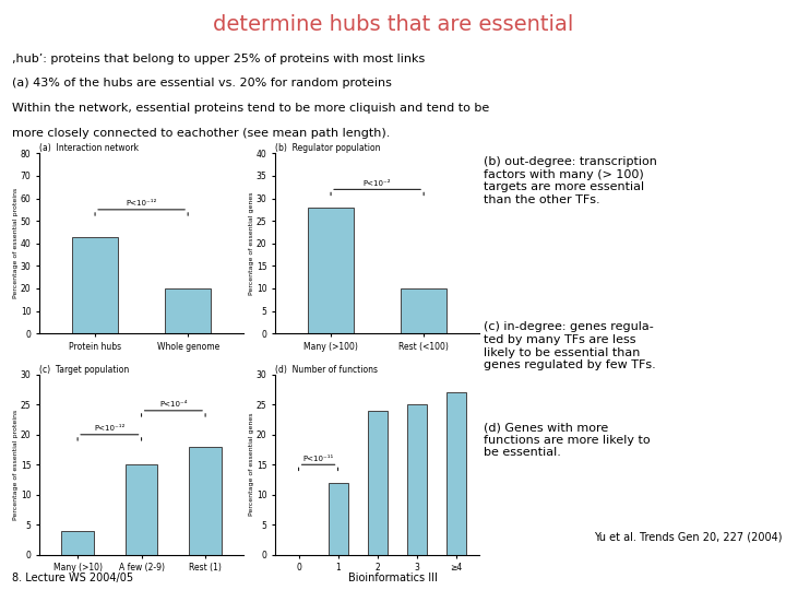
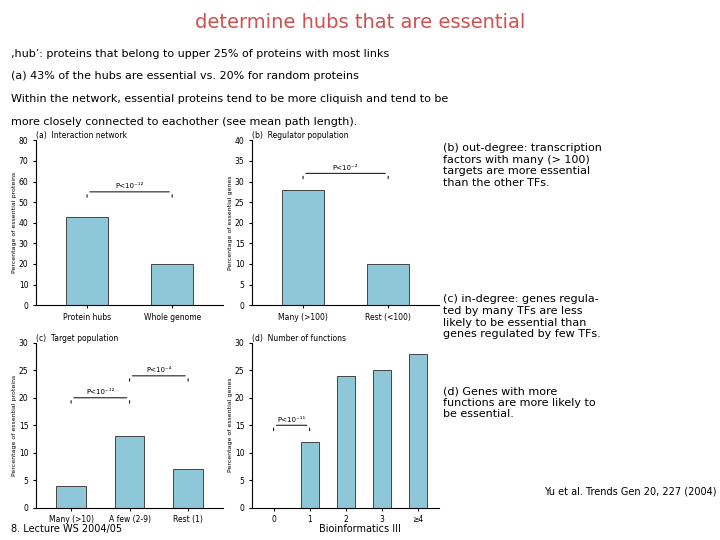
(c) Target population/A few (2-9): 15 -> 13
(c) Target population/Rest (1): 18 -> 7
(d) Number of functions/≥4: 27 -> 28
